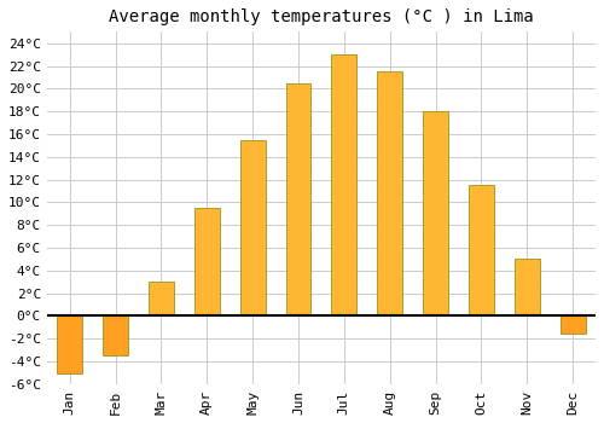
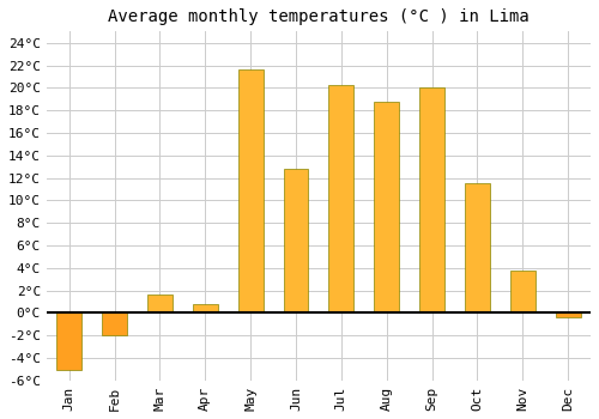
Feb: -3.5°C -> -2.0°C
Mar: 3.0°C -> 1.6°C
Apr: 9.5°C -> 0.8°C
May: 15.5°C -> 21.6°C
Jun: 20.5°C -> 12.8°C
Jul: 23.0°C -> 20.2°C
Aug: 21.5°C -> 18.8°C
Sep: 18.0°C -> 20.0°C
Nov: 5.0°C -> 3.8°C
Dec: -1.5°C -> -0.4°C
